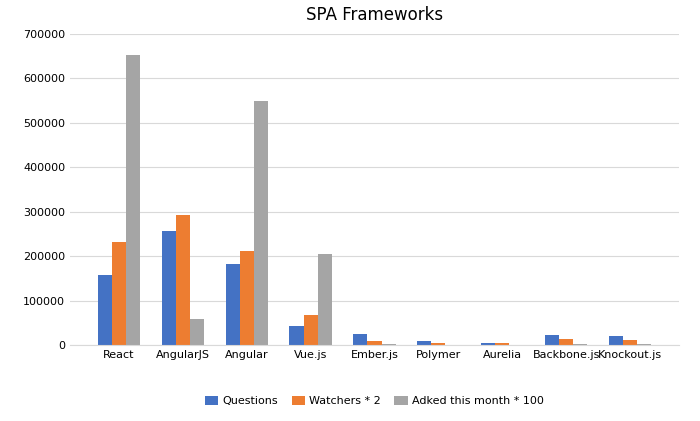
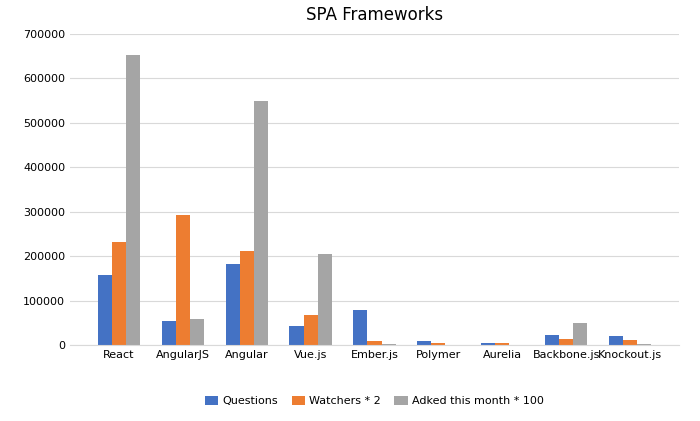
Questions/AngularJS: 257000 -> 55000
Questions/Ember.js: 25000 -> 80000
Adked this month * 100/Backbone.js: 2000 -> 50000
